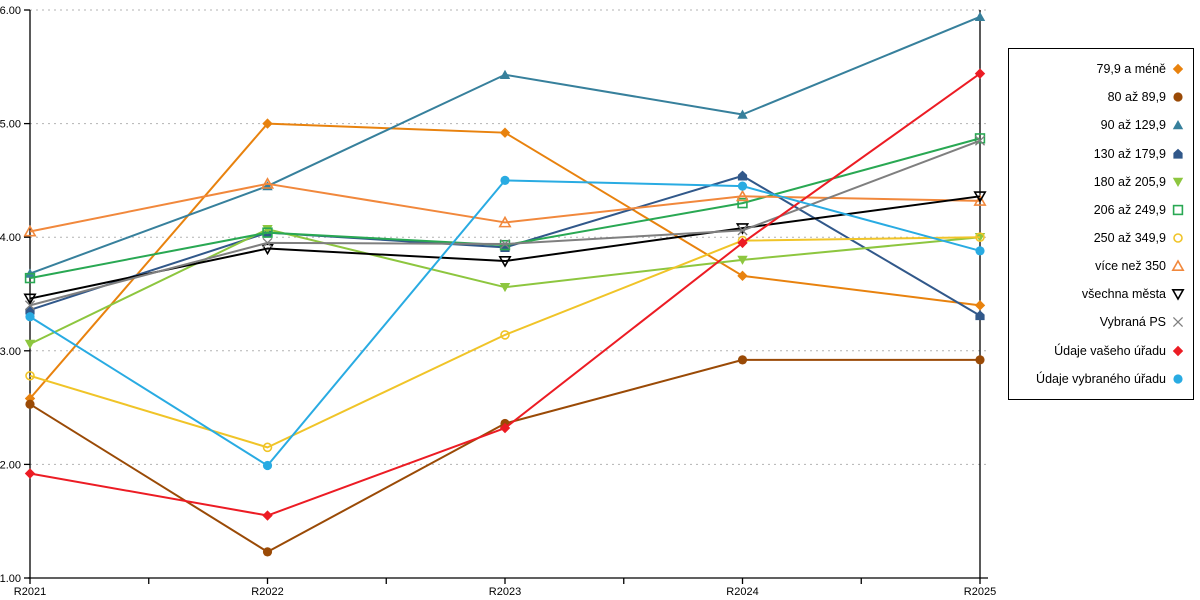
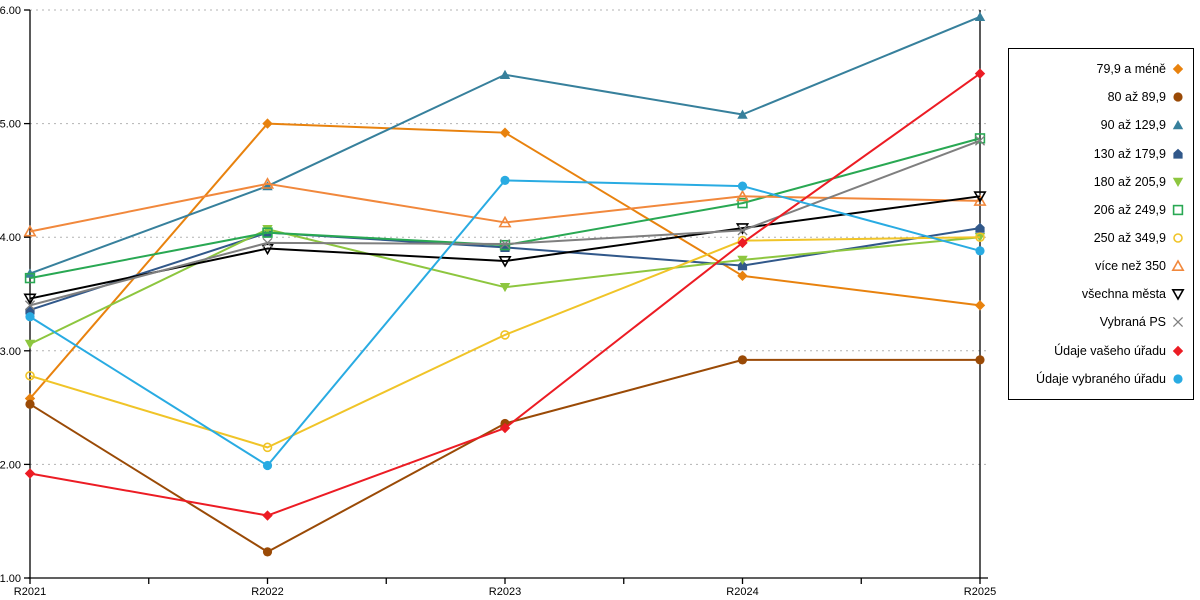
130 až 179,9/R2024: 4.54 -> 3.75
130 až 179,9/R2025: 3.31 -> 4.08
